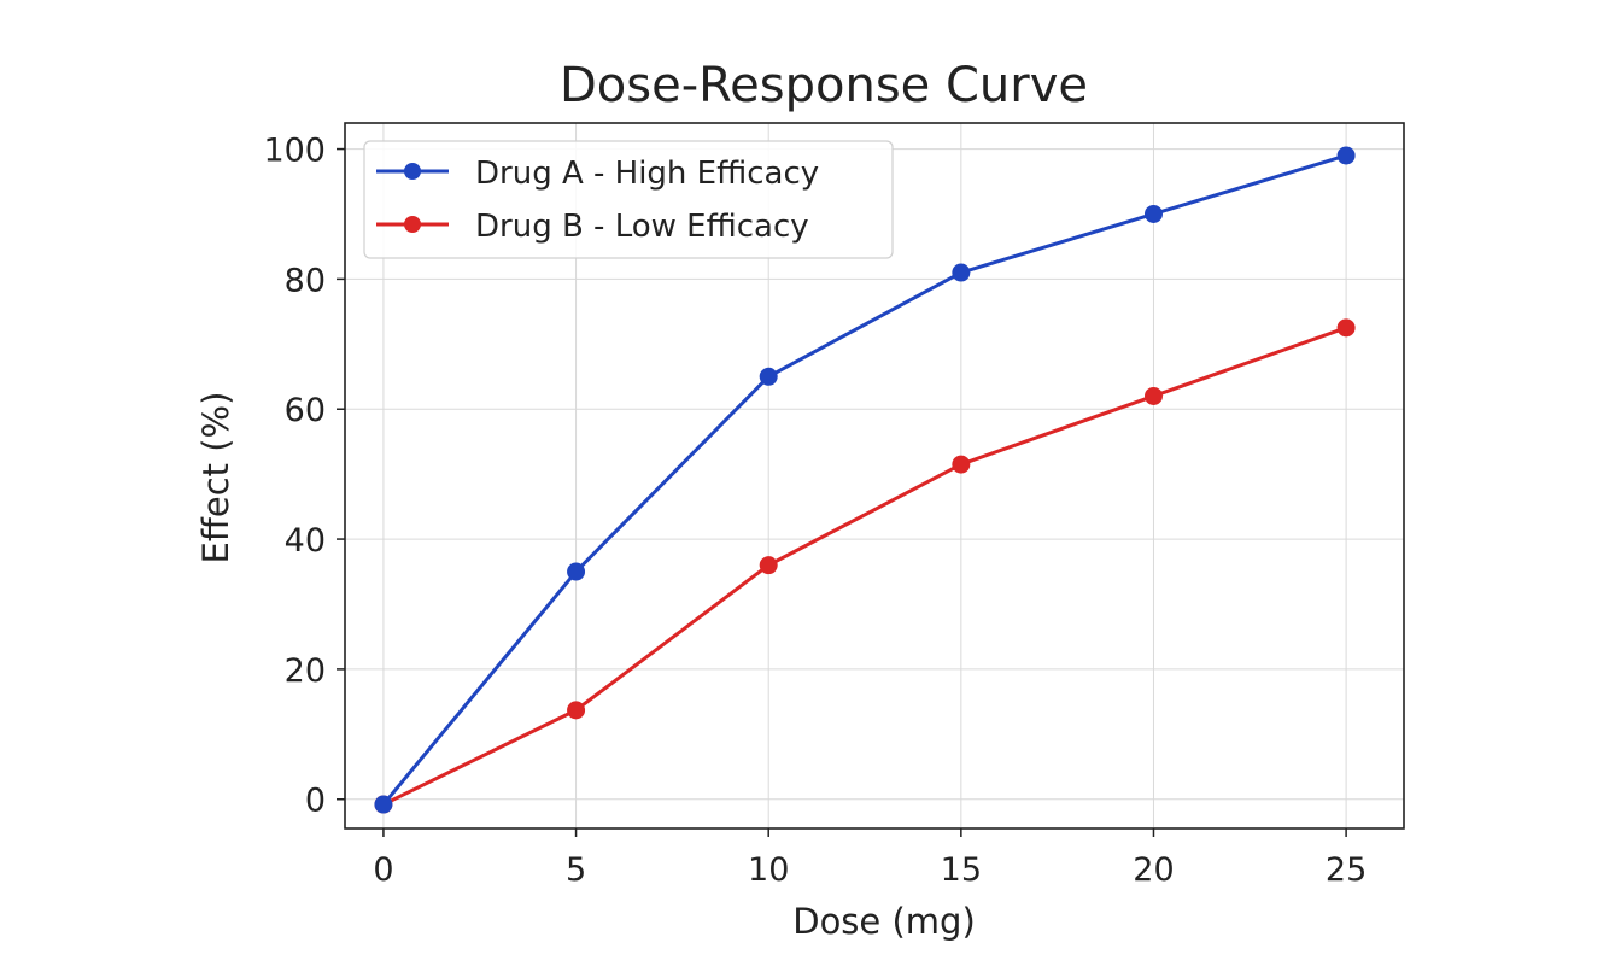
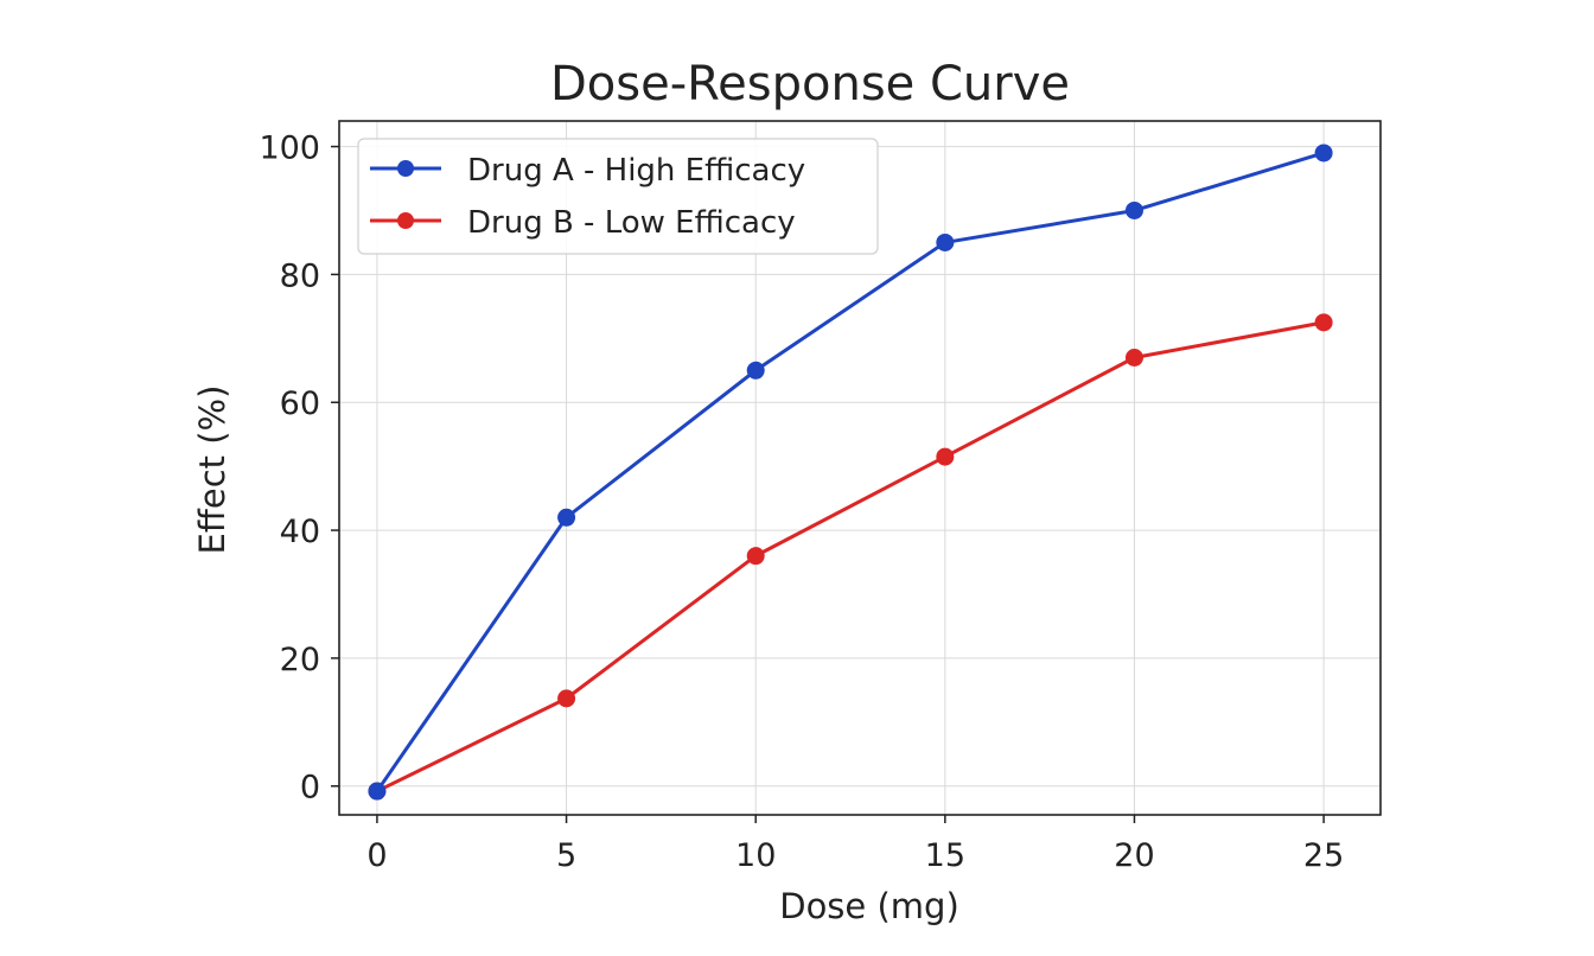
Drug A - High Efficacy/5: 35 -> 42
Drug A - High Efficacy/15: 81 -> 85
Drug B - Low Efficacy/20: 62 -> 67
